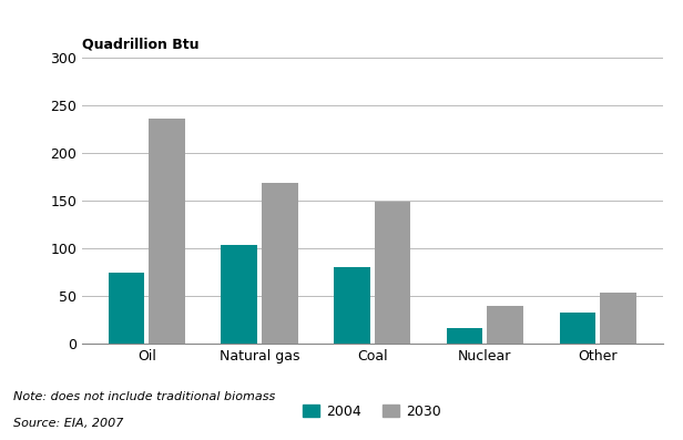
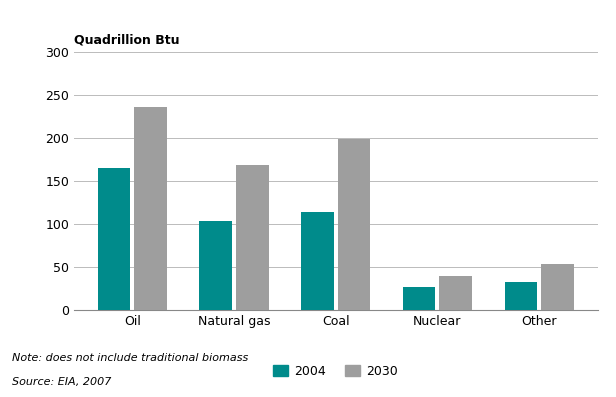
2004/Oil: 74 -> 165
2004/Coal: 80 -> 114
2030/Coal: 148 -> 198
2004/Nuclear: 16 -> 26
